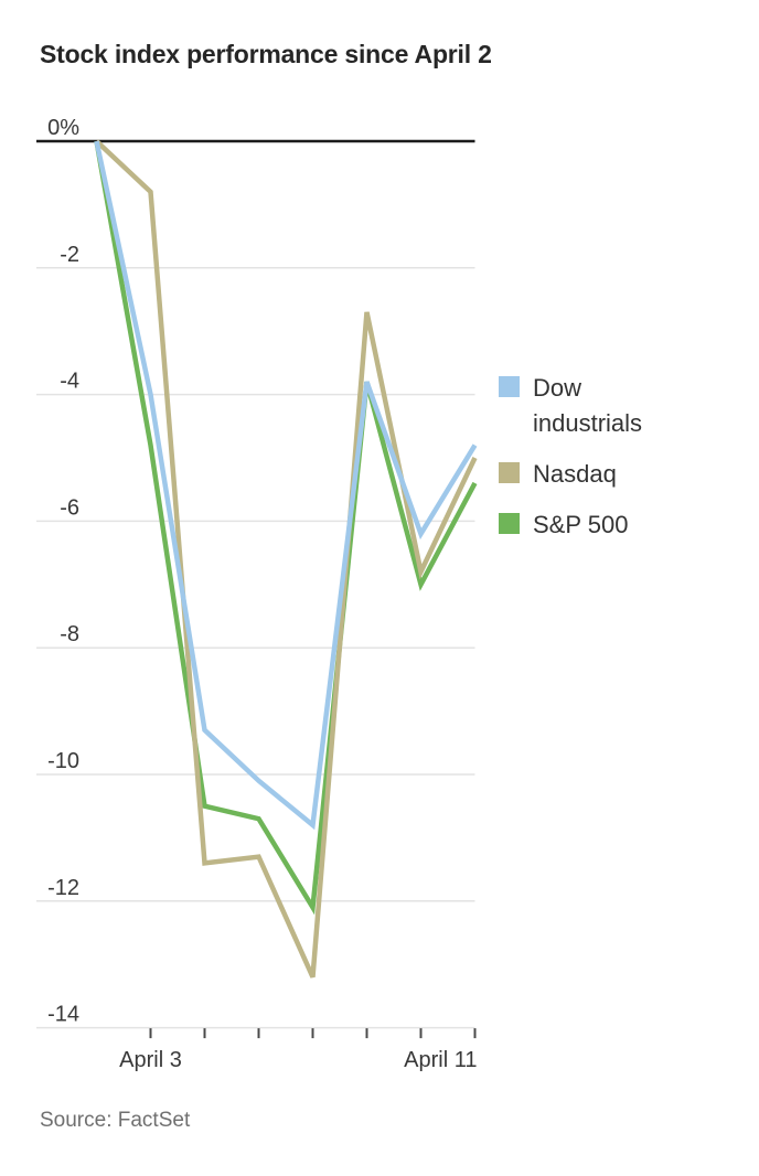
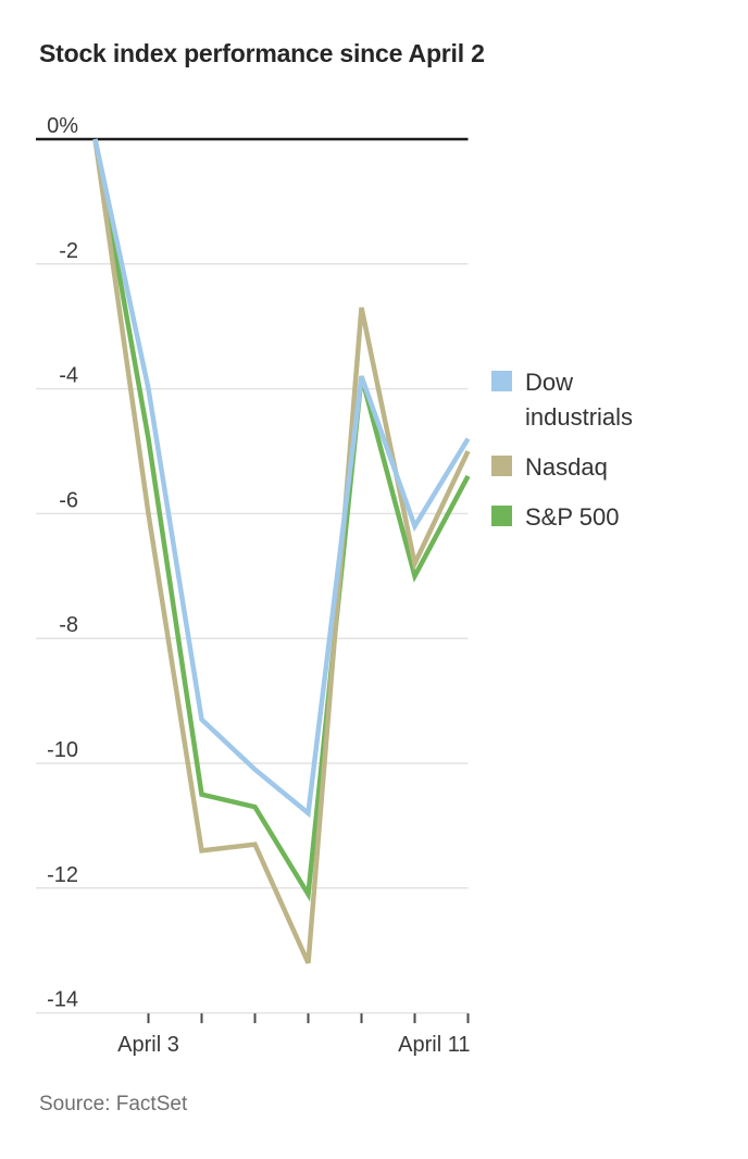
Nasdaq/April 3: -0.8% -> -6.0%
